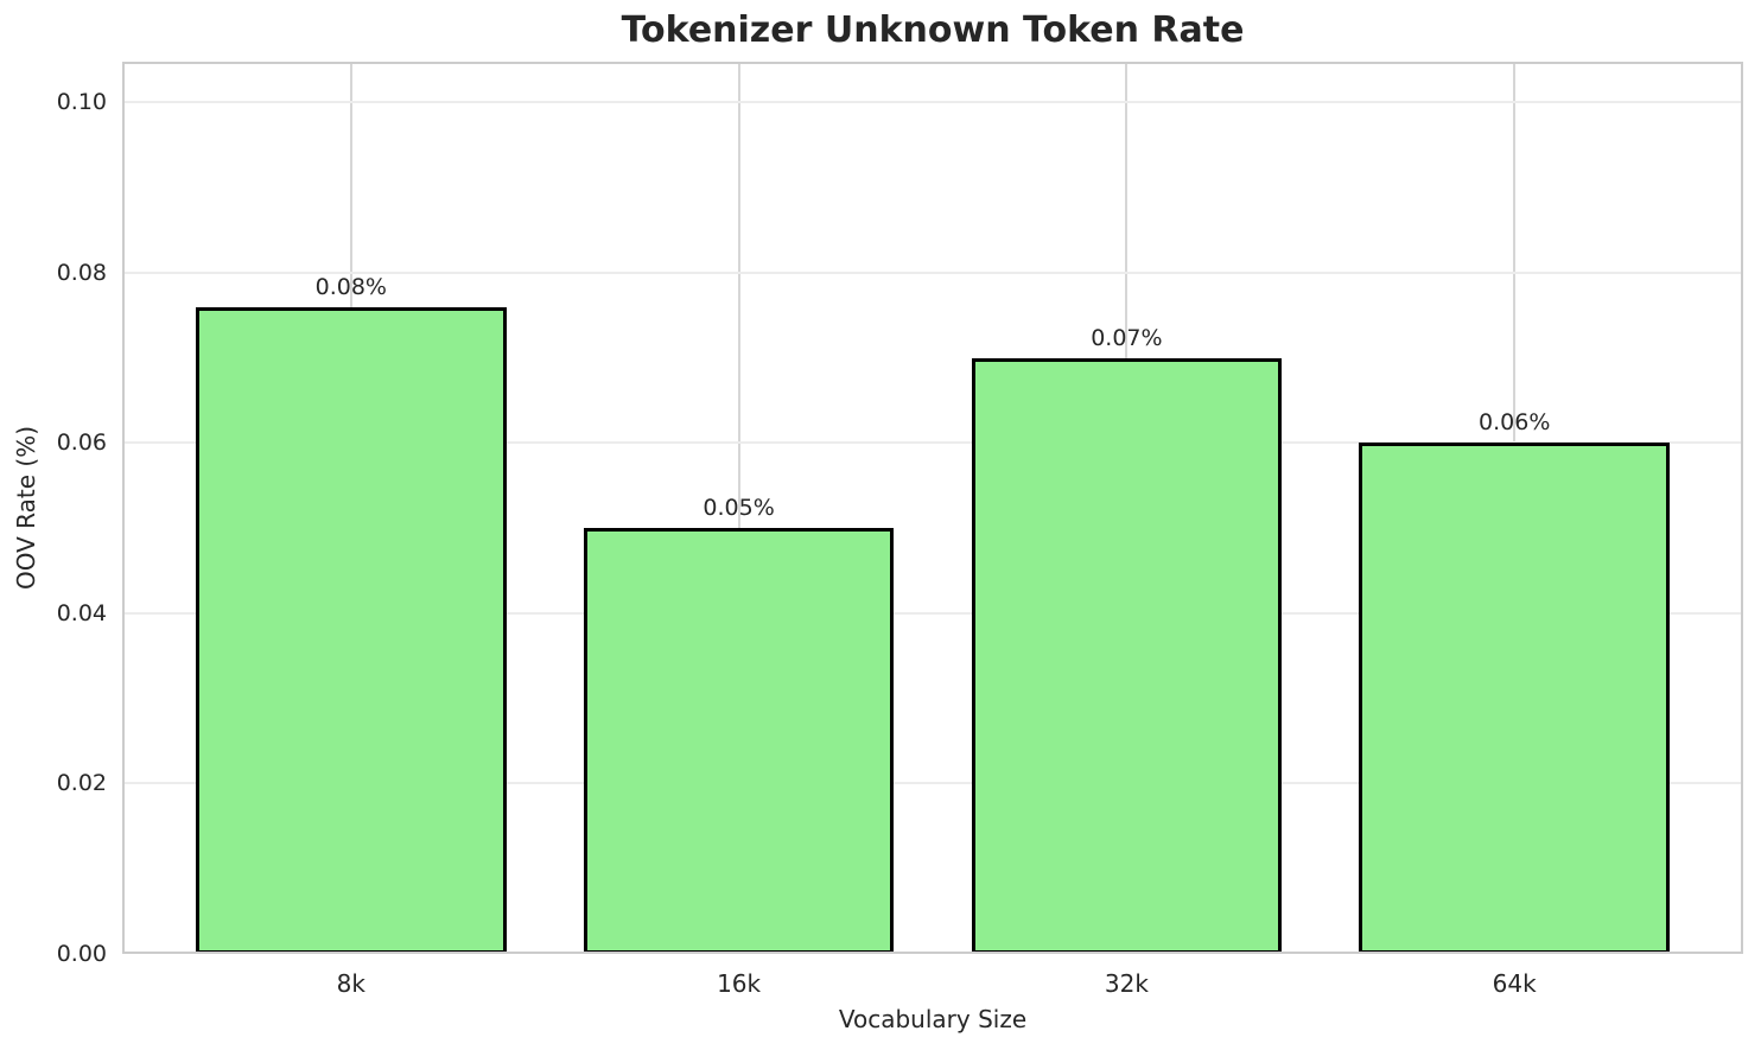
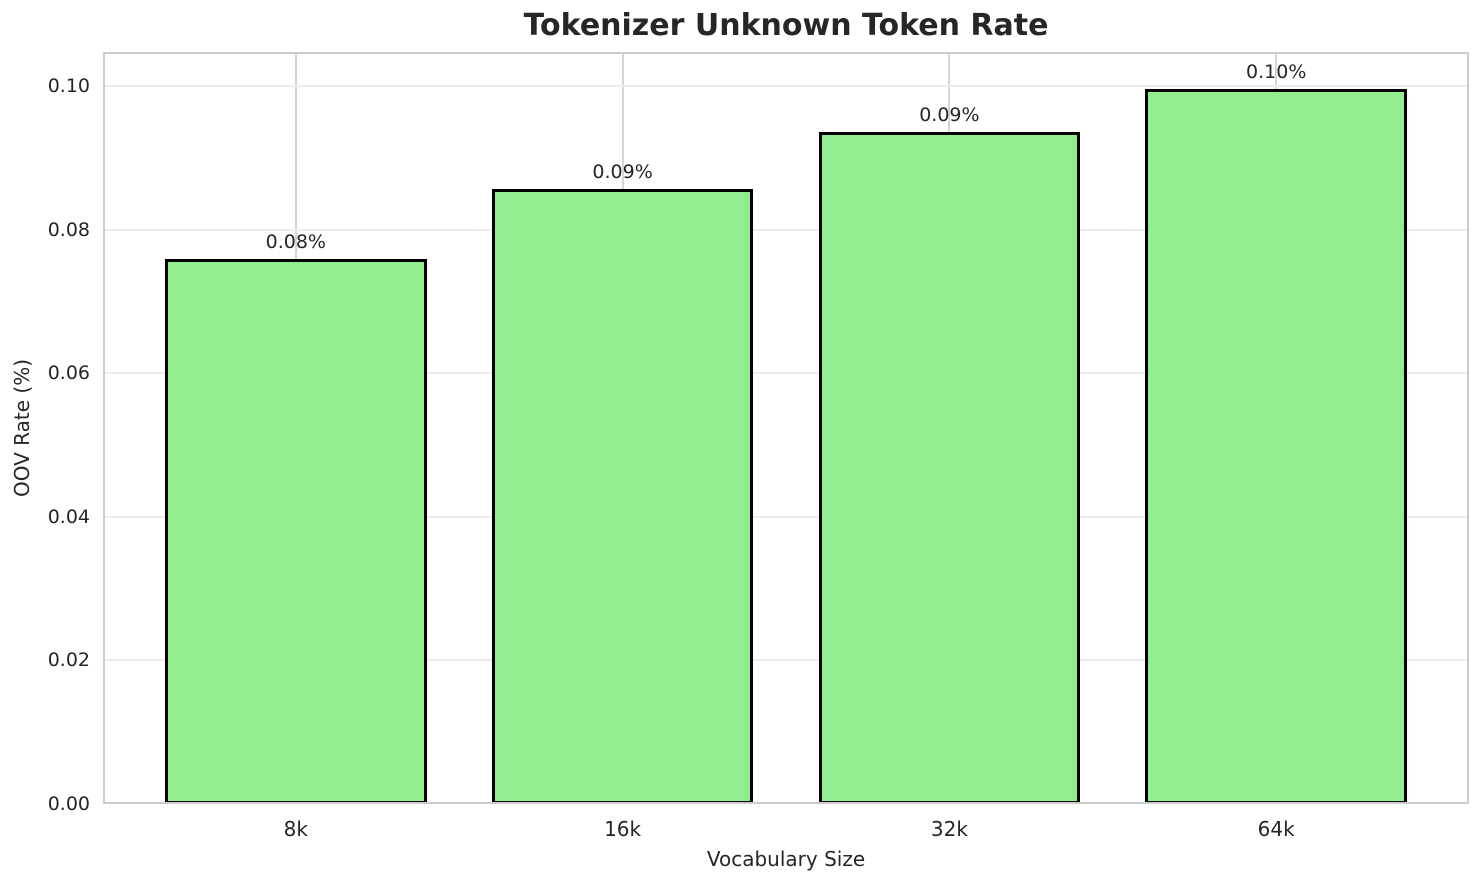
16k: 0.05% -> 0.09%
32k: 0.07% -> 0.09%
64k: 0.06% -> 0.10%
